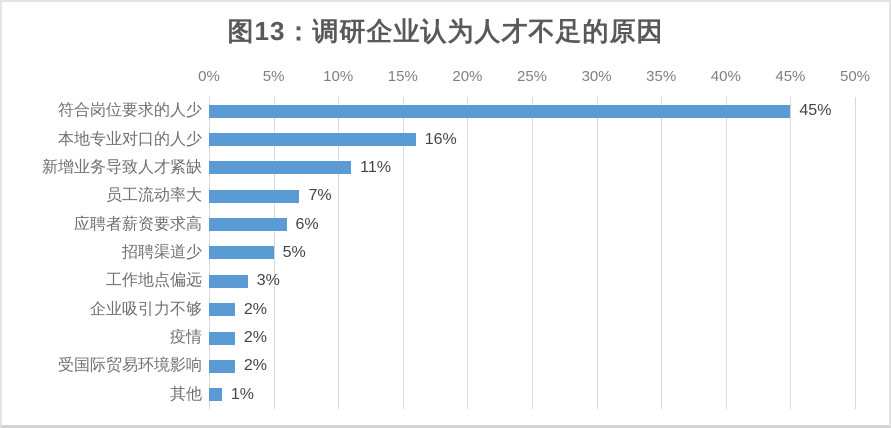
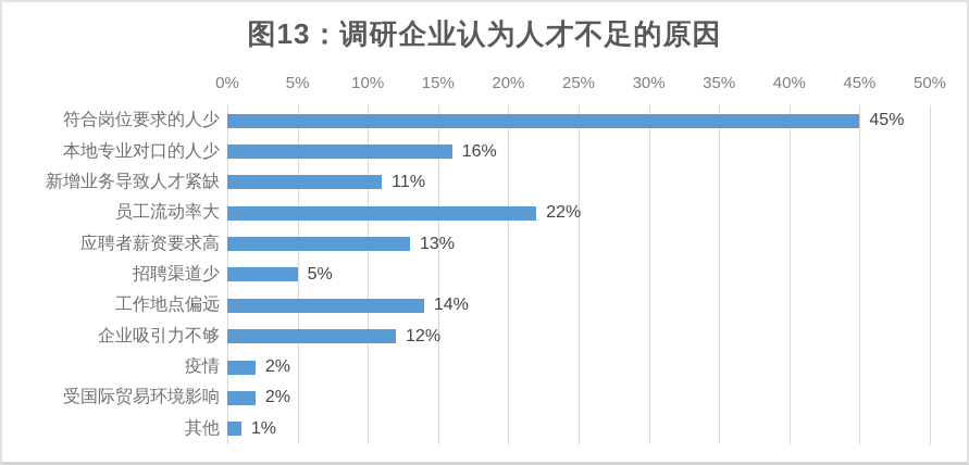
员工流动率大: 7% -> 22%
应聘者薪资要求高: 6% -> 13%
工作地点偏远: 3% -> 14%
企业吸引力不够: 2% -> 12%
